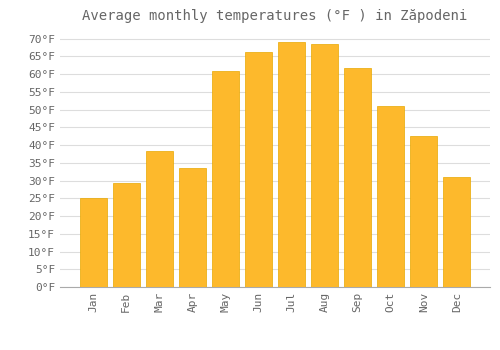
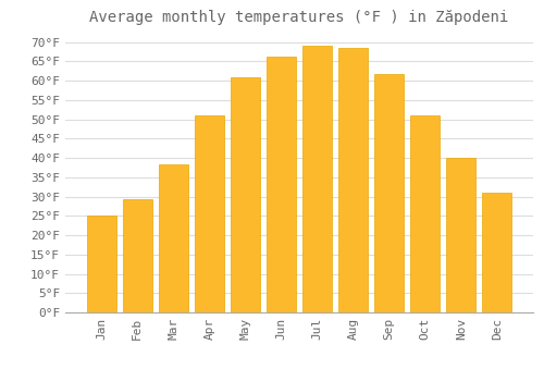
Apr: 33.5°F -> 51.1°F
Nov: 42.5°F -> 40.1°F
